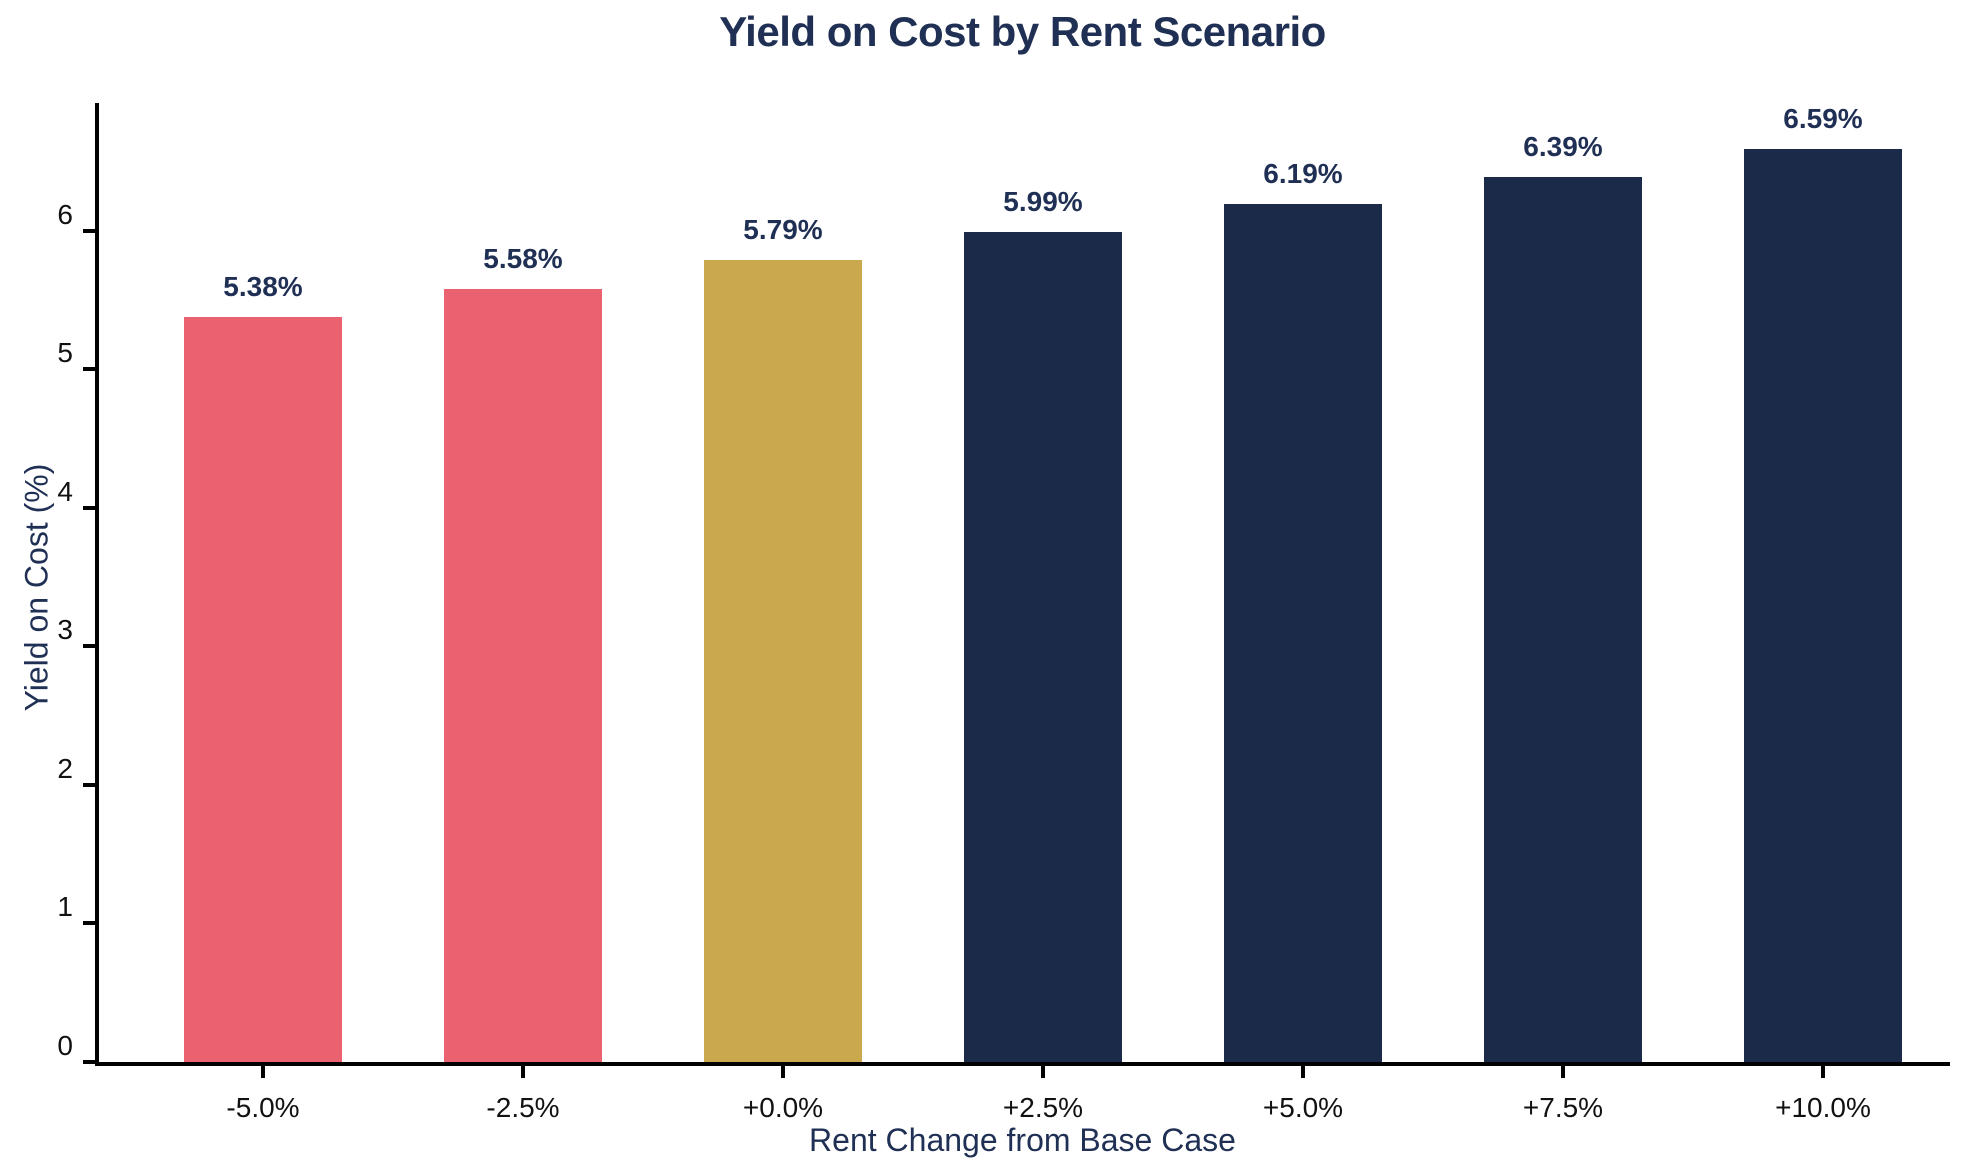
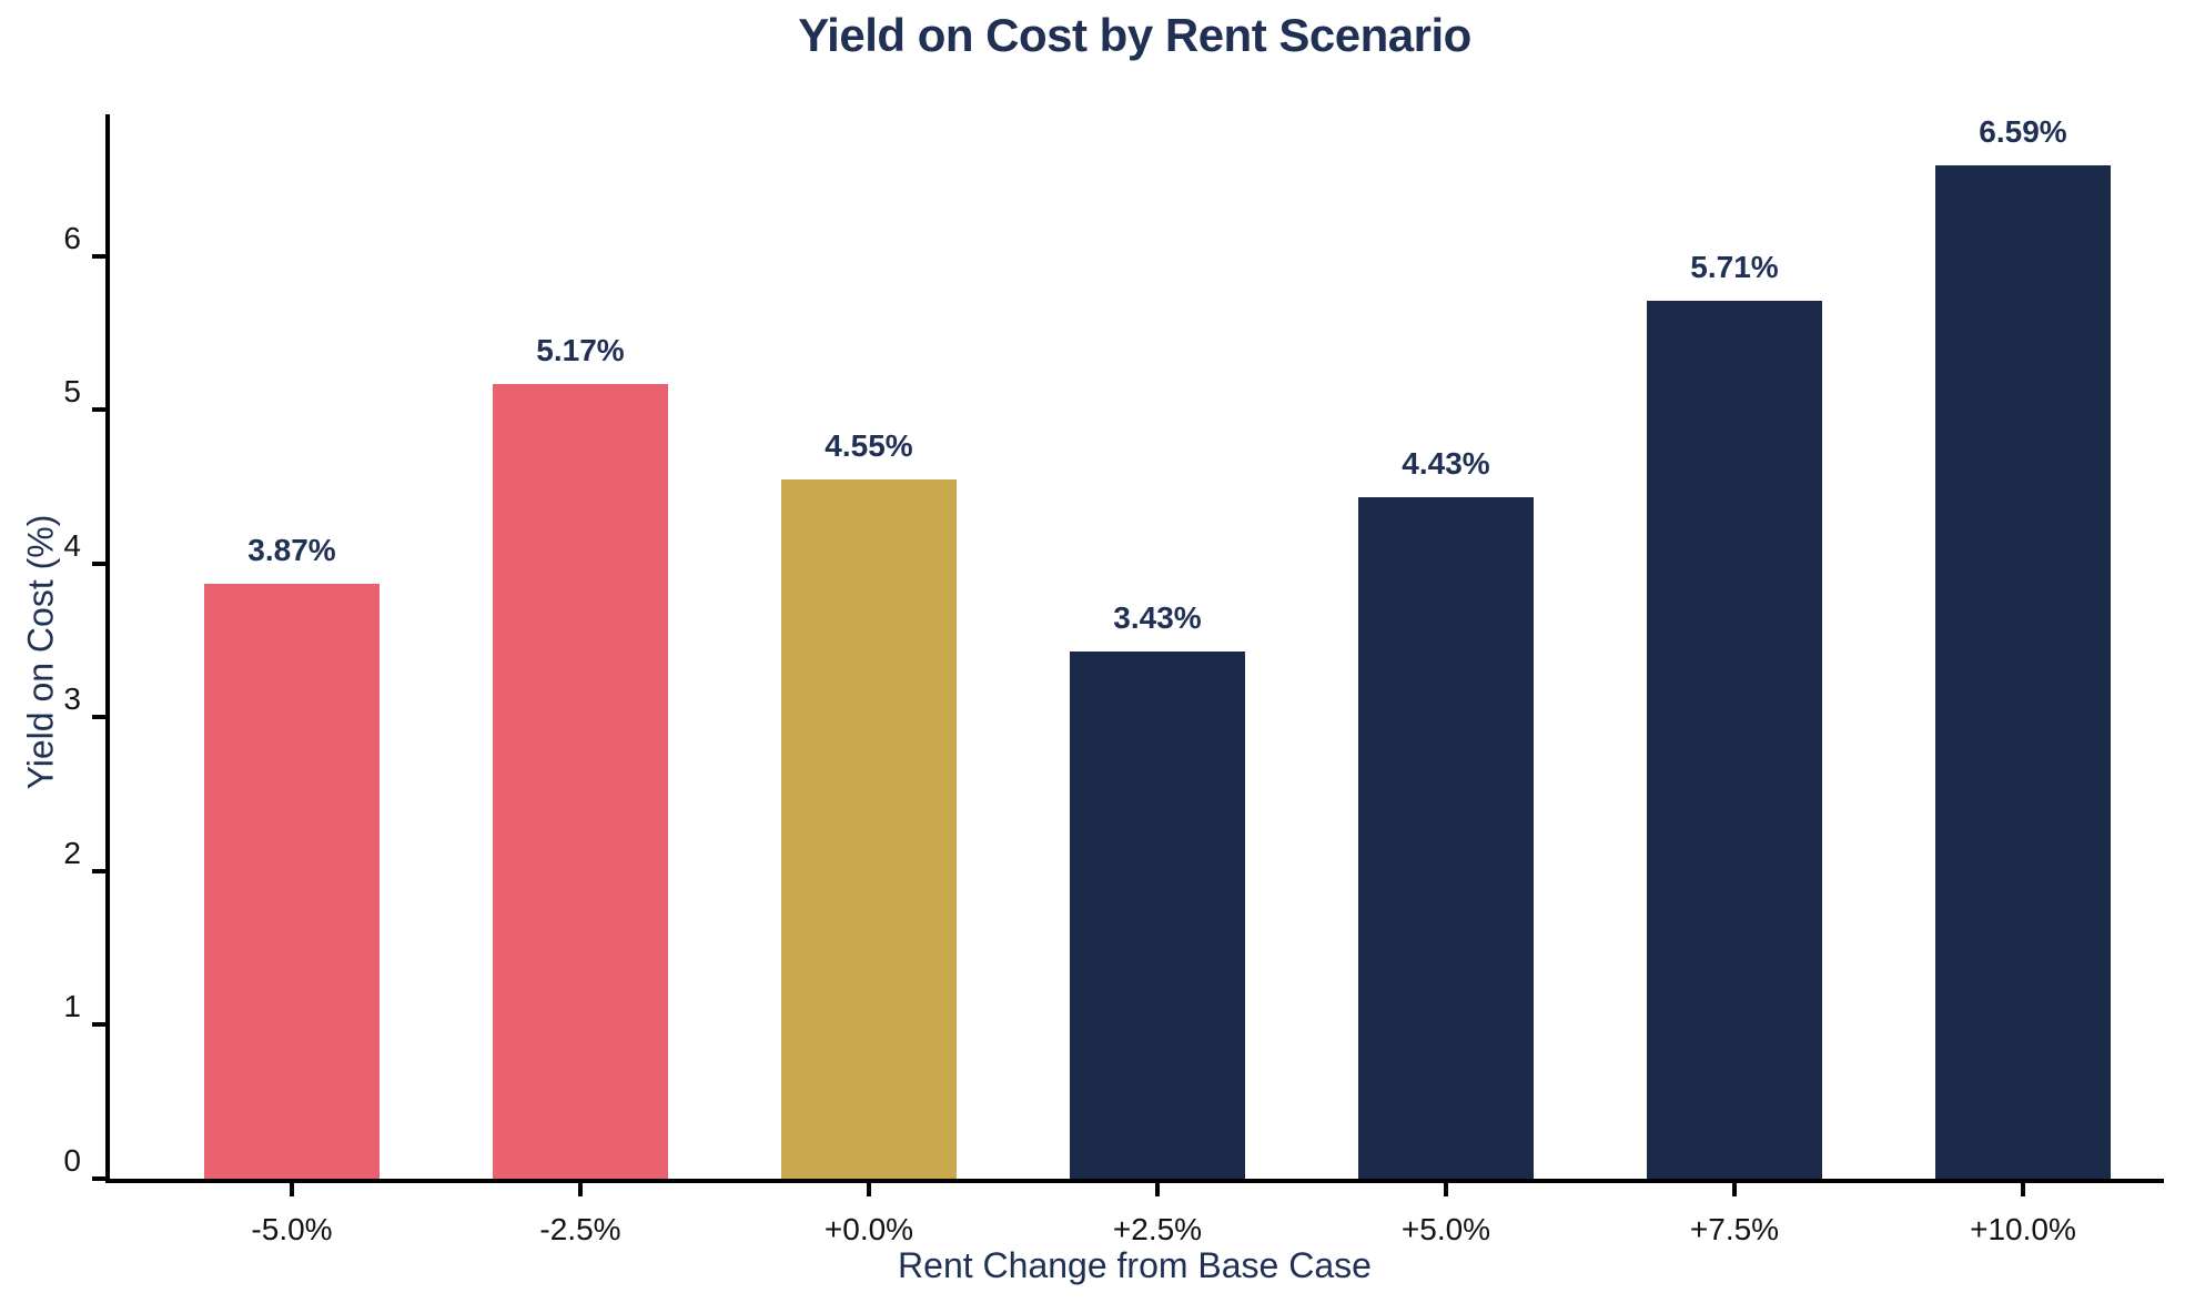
-5.0%: 5.38% -> 3.87%
-2.5%: 5.58% -> 5.17%
+0.0%: 5.79% -> 4.55%
+2.5%: 5.99% -> 3.43%
+5.0%: 6.19% -> 4.43%
+7.5%: 6.39% -> 5.71%
